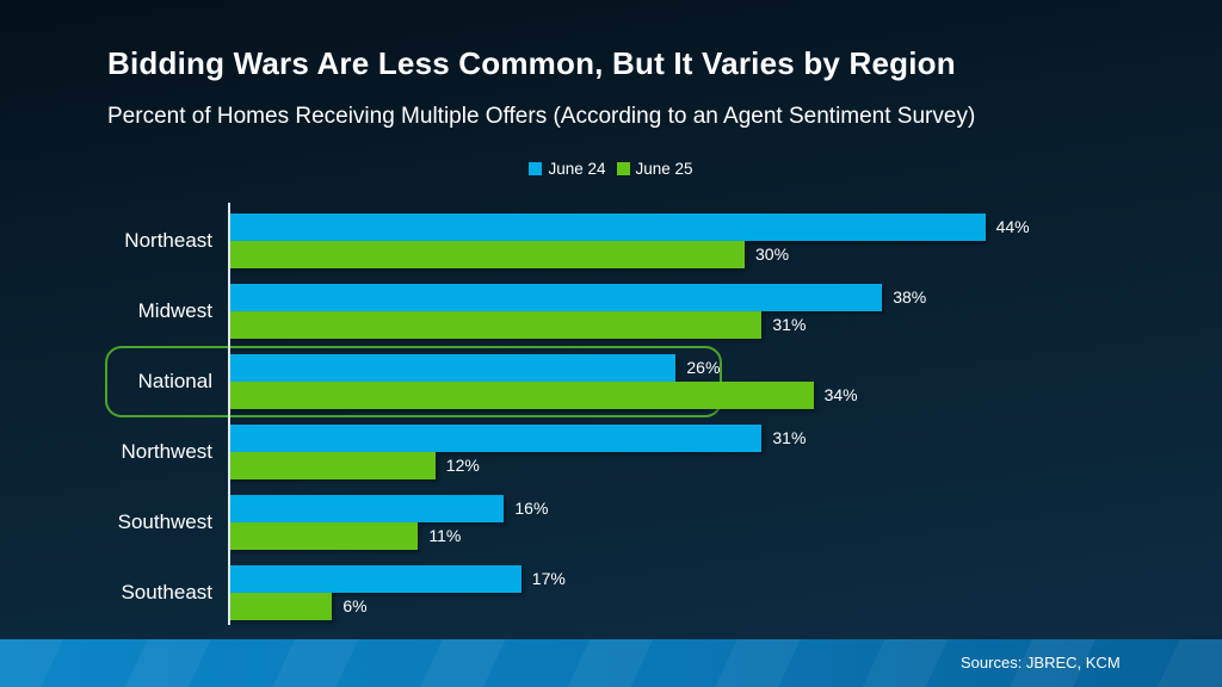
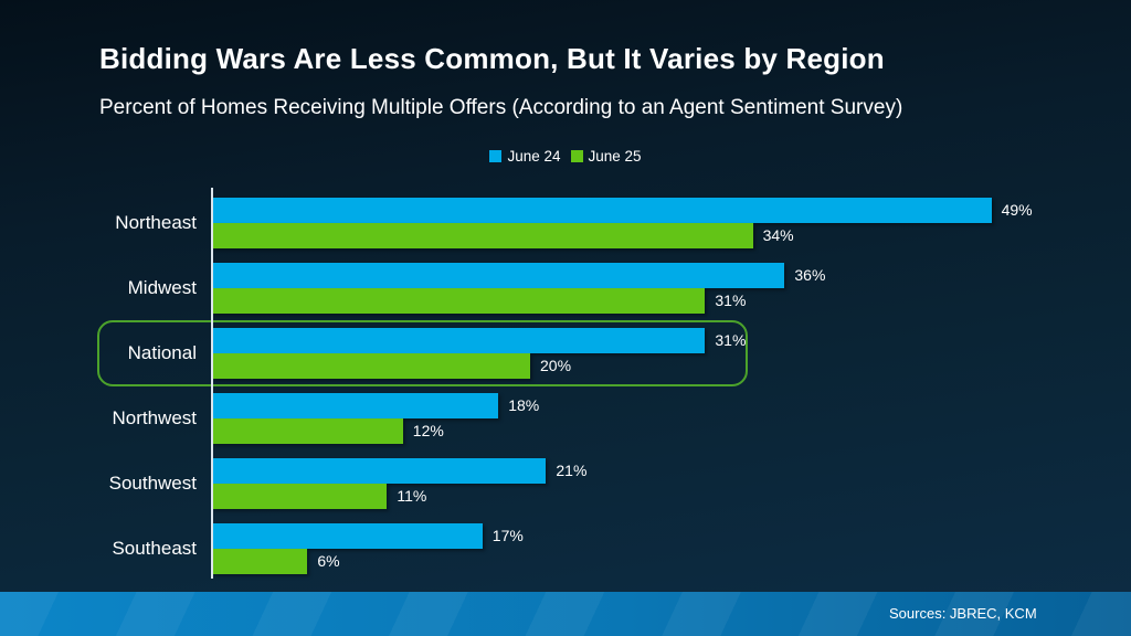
June 24/Northeast: 44% -> 49%
June 25/Northeast: 30% -> 34%
June 24/Midwest: 38% -> 36%
June 24/National: 26% -> 31%
June 25/National: 34% -> 20%
June 24/Northwest: 31% -> 18%
June 24/Southwest: 16% -> 21%
